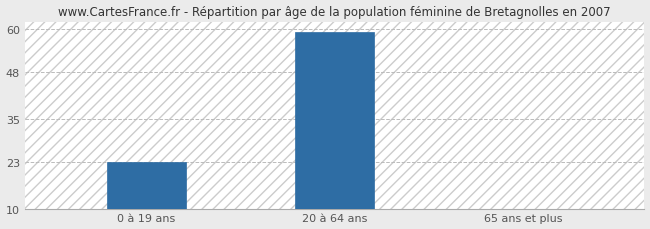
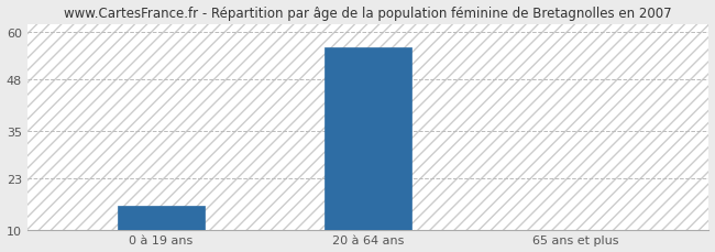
0 à 19 ans: 23 -> 16
20 à 64 ans: 59 -> 56
